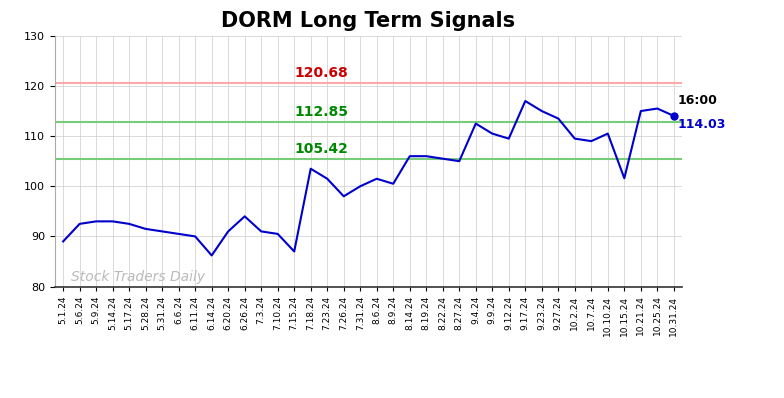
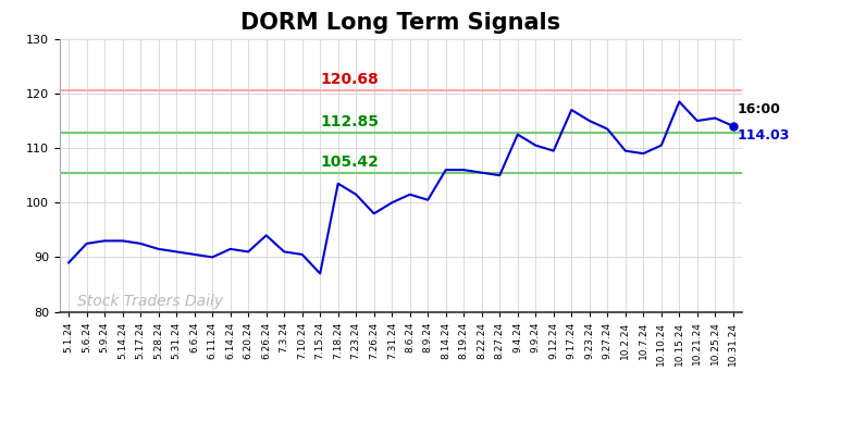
6.14.24: 86.2 -> 91.5
10.15.24: 101.6 -> 118.5
